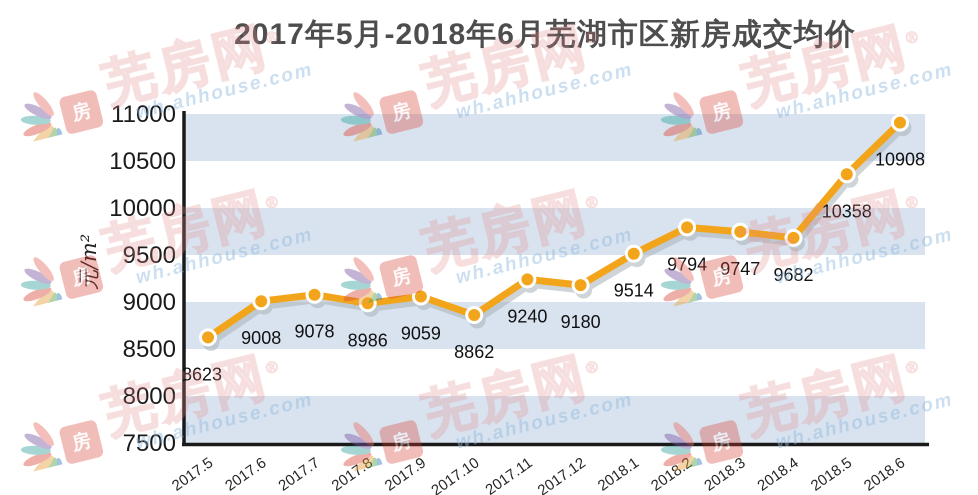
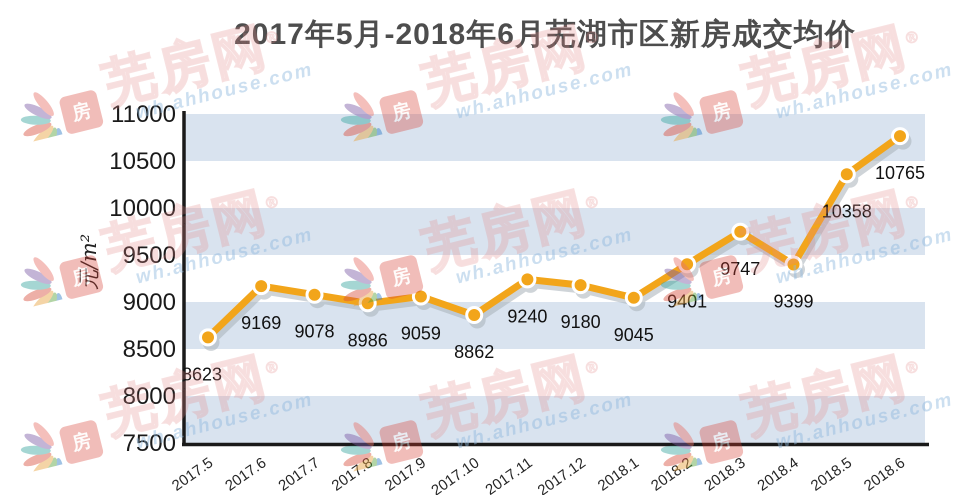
2017.6: 9008 -> 9169
2018.1: 9514 -> 9045
2018.2: 9794 -> 9401
2018.4: 9682 -> 9399
2018.6: 10908 -> 10765
